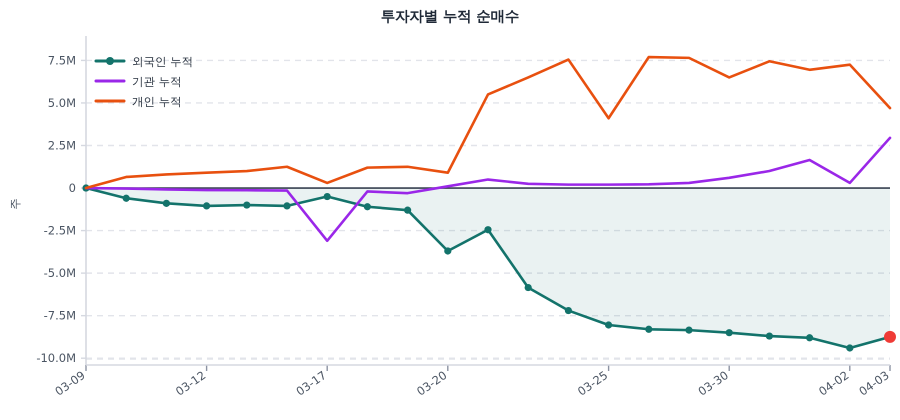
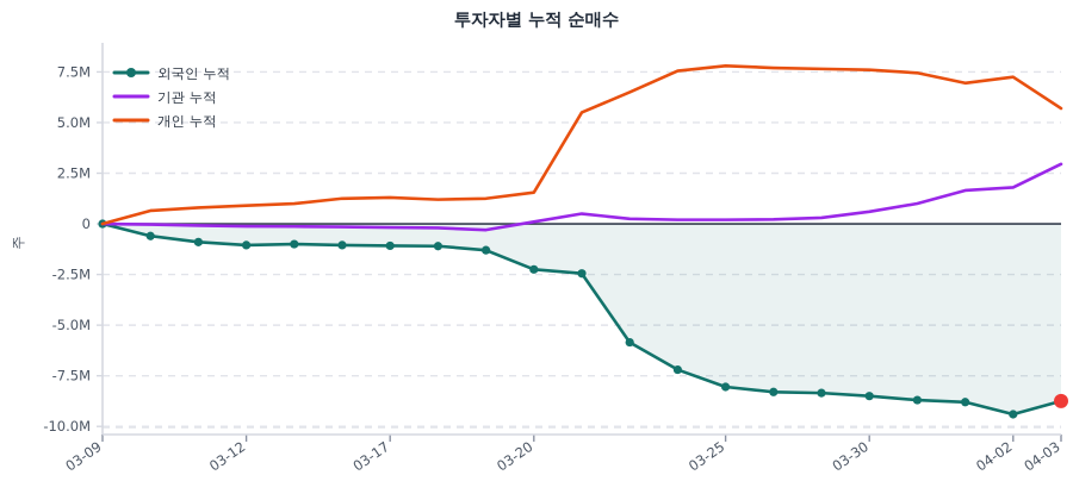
외국인 누적/03-17: -0.5M -> -1.1M
기관 누적/03-17: -3.1M -> -0.2M
개인 누적/03-17: 0.3M -> 1.3M
외국인 누적/03-20: -3.7M -> -2.2M
개인 누적/03-20: 0.9M -> 1.6M
개인 누적/03-25: 4.1M -> 7.8M
개인 누적/03-30: 6.5M -> 7.6M
기관 누적/04-02: 0.3M -> 1.8M
개인 누적/04-03: 4.7M -> 5.7M
